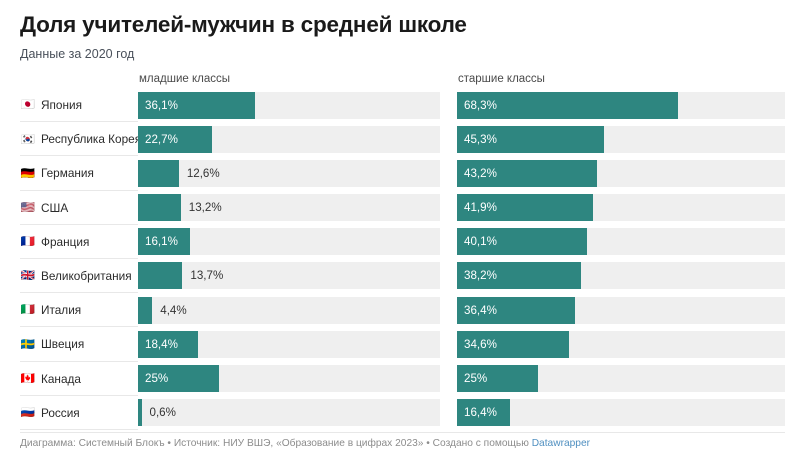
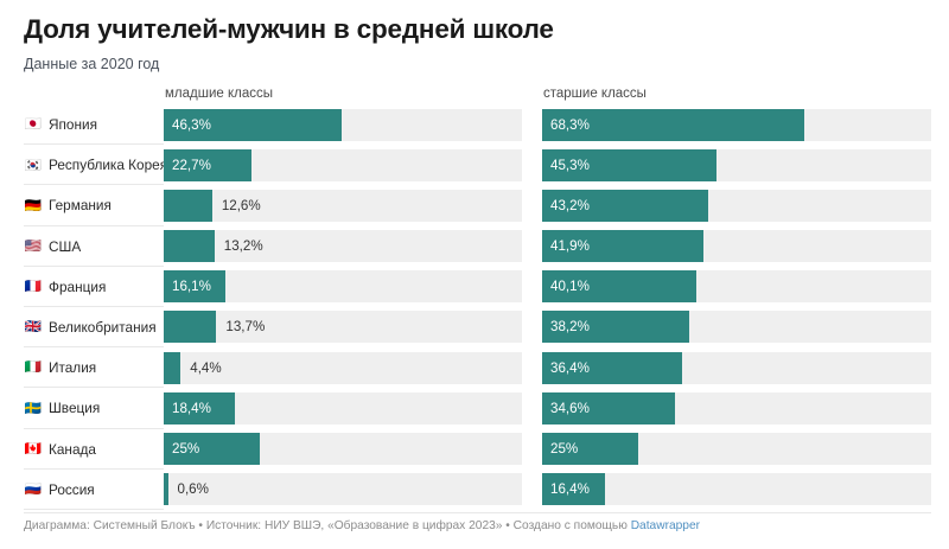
младшие классы/Япония: 36,1% -> 46,3%
